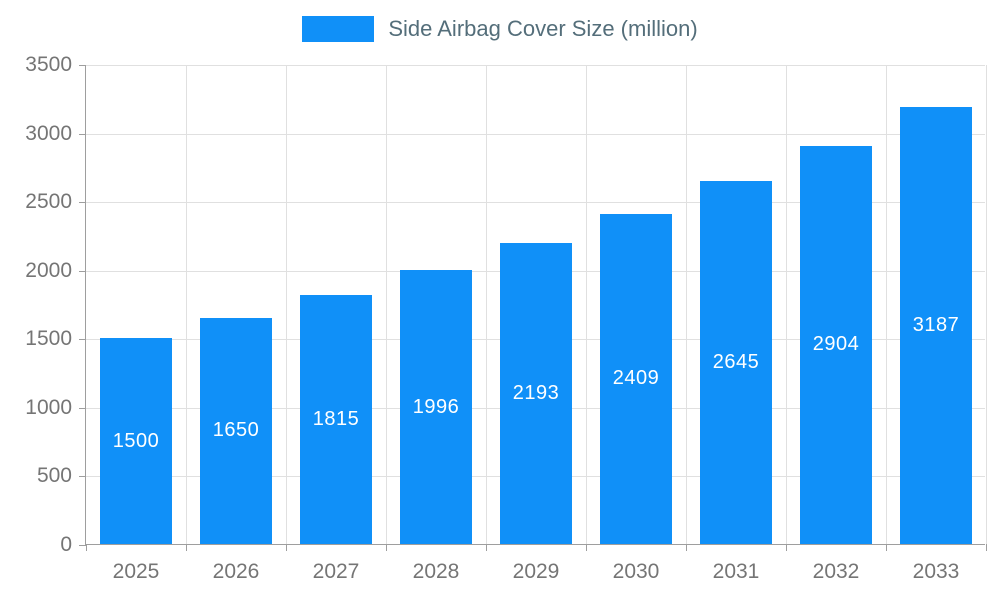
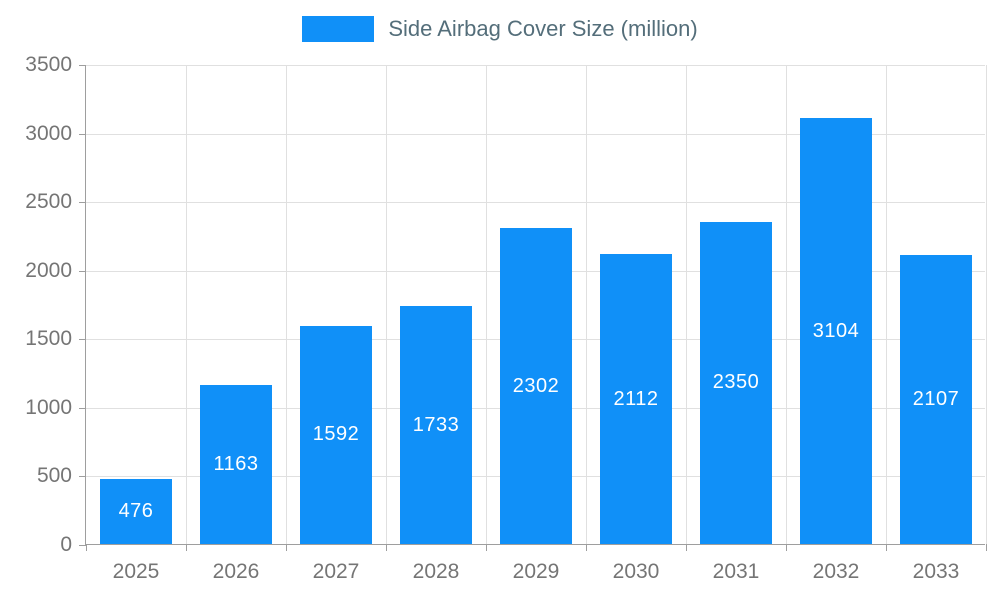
2025: 1500 -> 476
2026: 1650 -> 1163
2027: 1815 -> 1592
2028: 1996 -> 1733
2029: 2193 -> 2302
2030: 2409 -> 2112
2031: 2645 -> 2350
2032: 2904 -> 3104
2033: 3187 -> 2107
